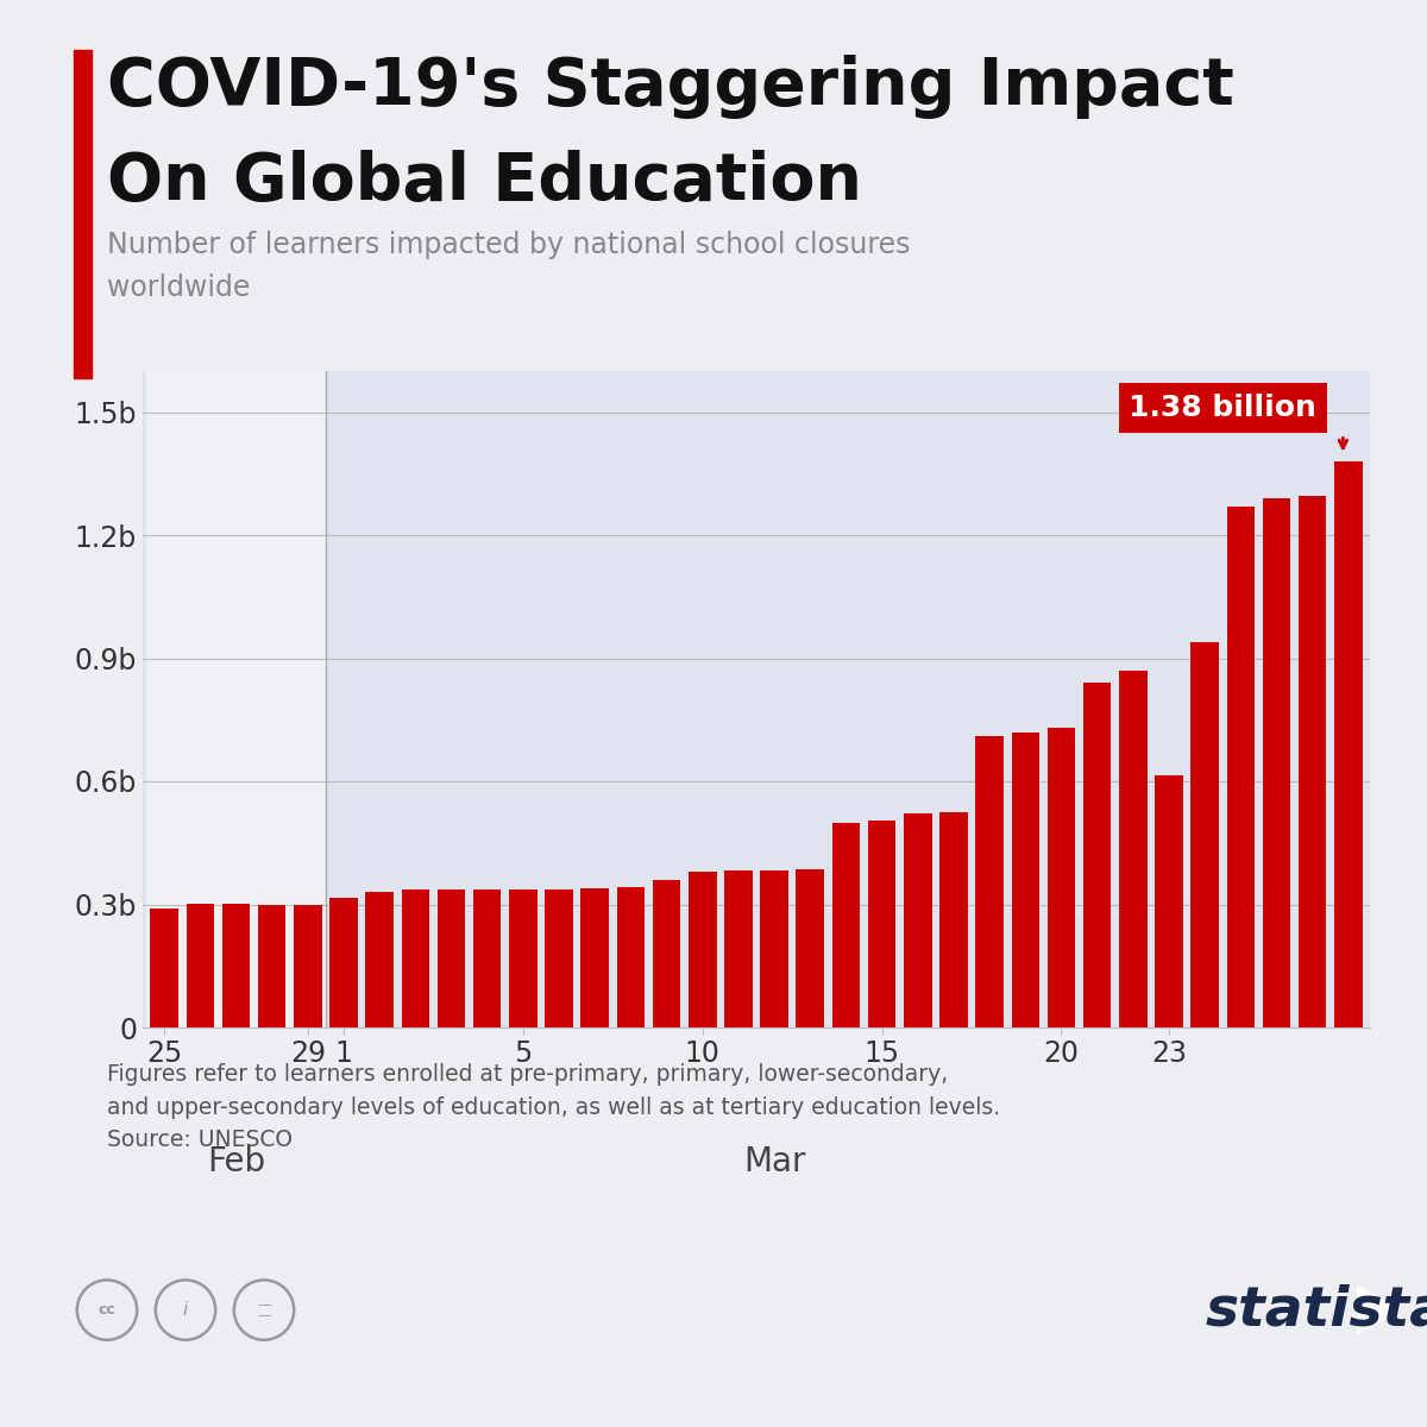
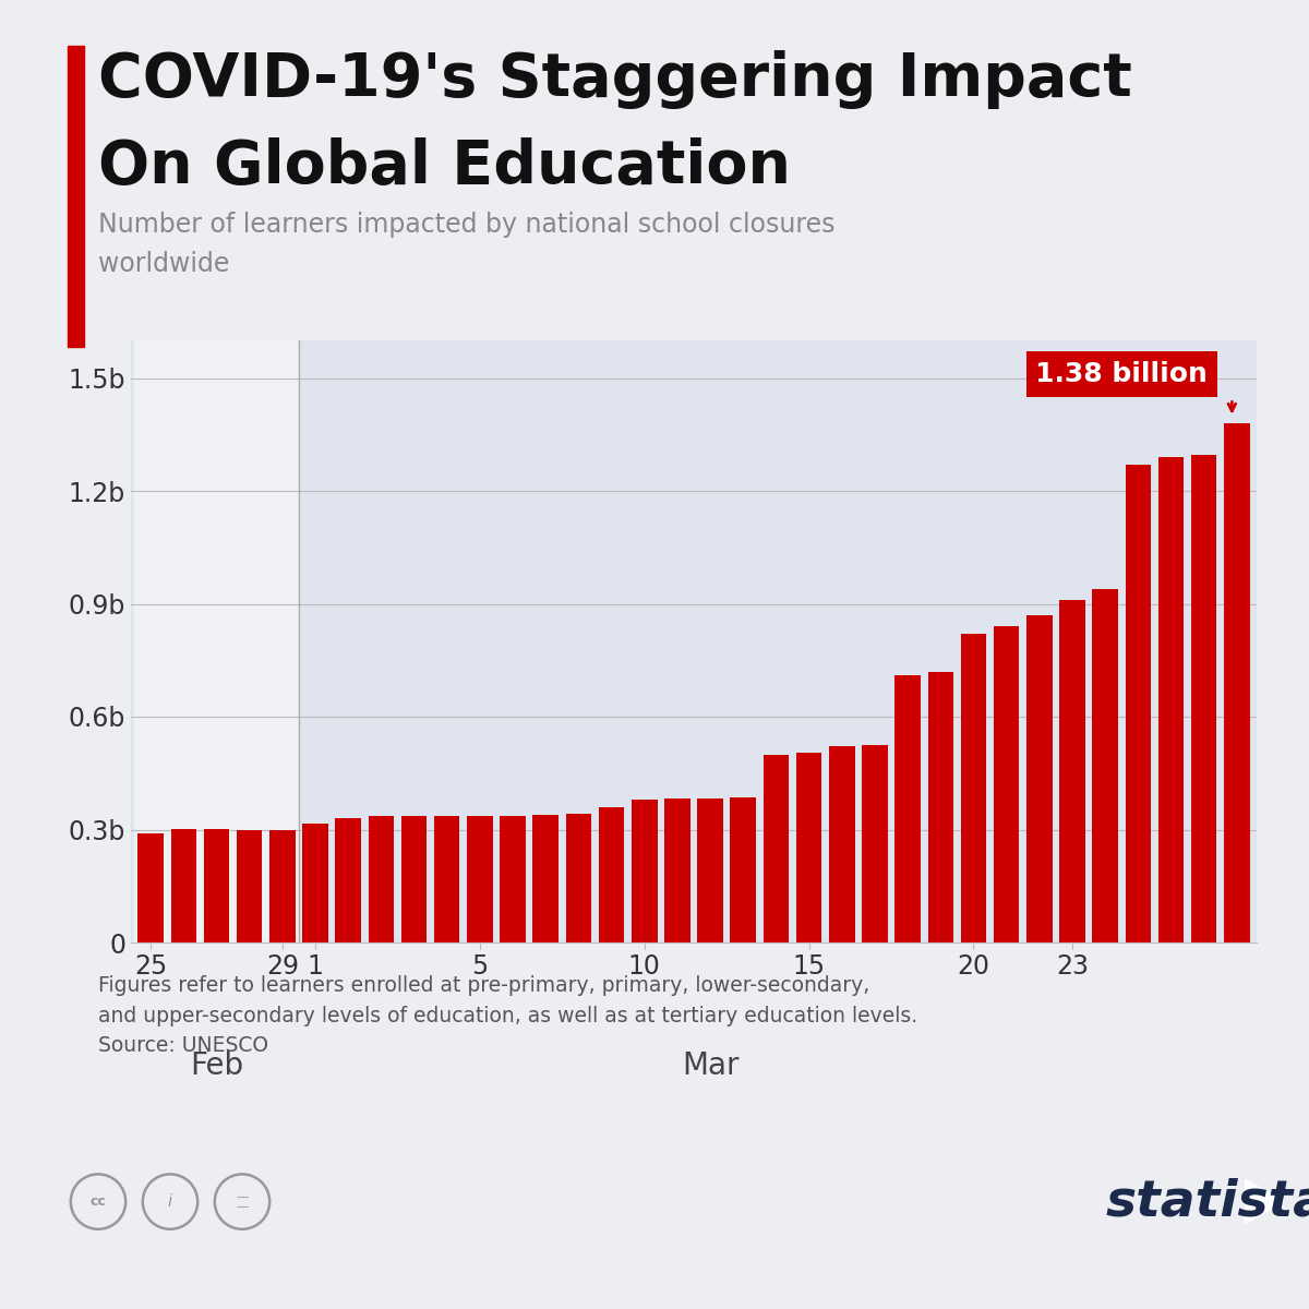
20: 0.730b -> 0.820b
23: 0.615b -> 0.910b
